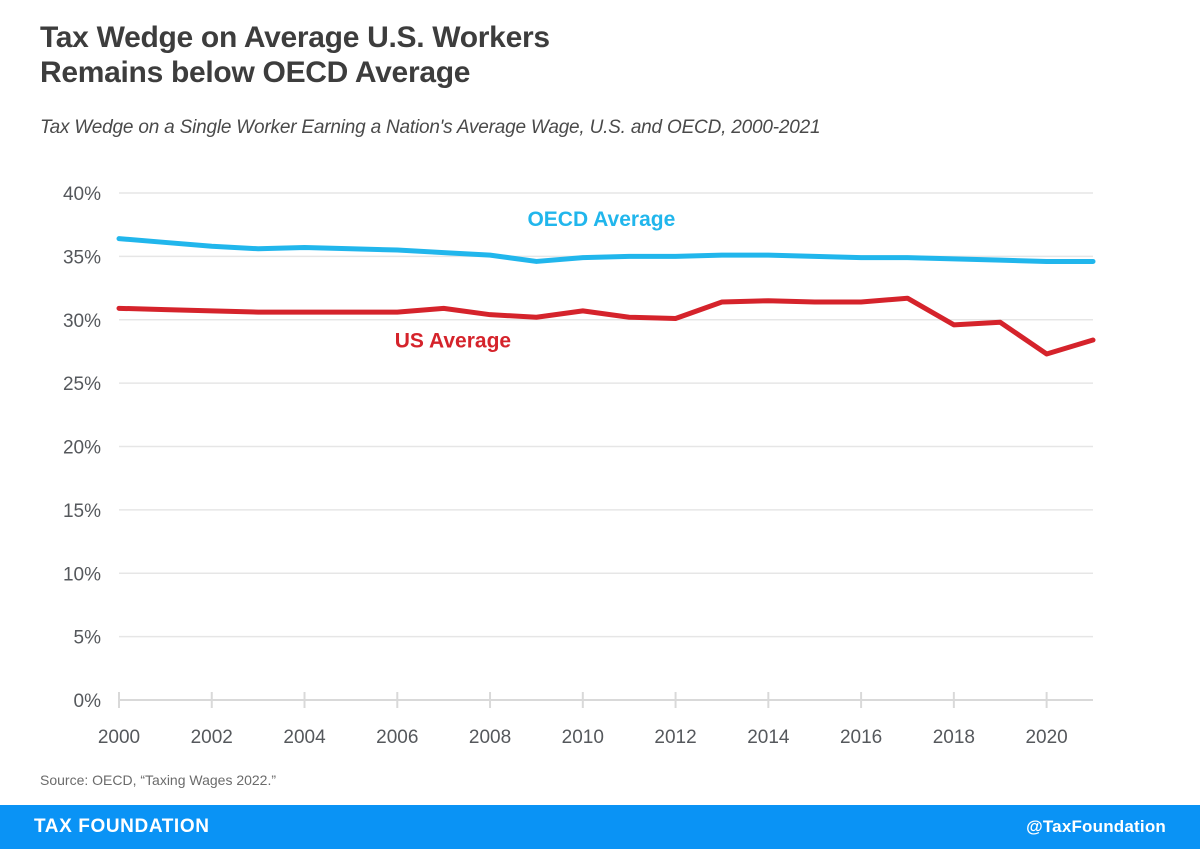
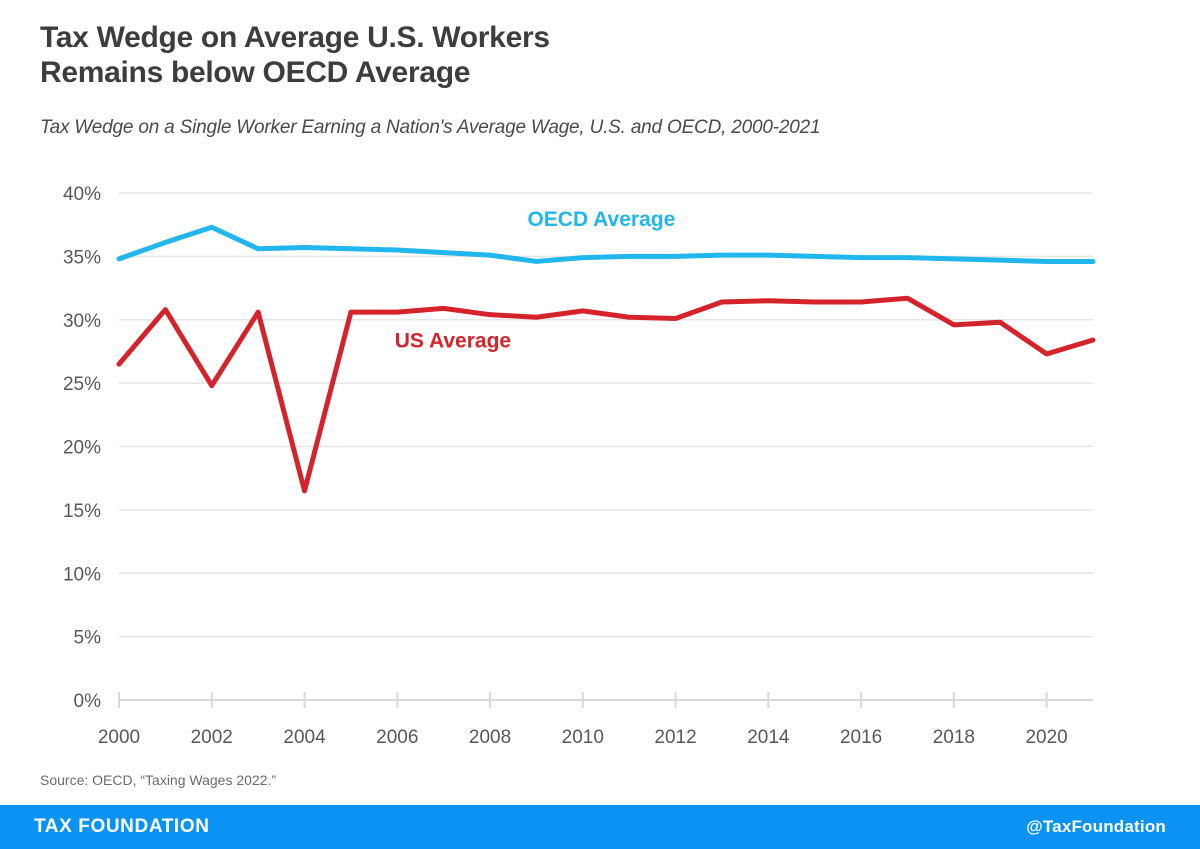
OECD Average/2000: 36.4% -> 34.8%
US Average/2000: 30.9% -> 26.5%
OECD Average/2002: 35.8% -> 37.3%
US Average/2002: 30.7% -> 24.8%
US Average/2004: 30.6% -> 16.5%
